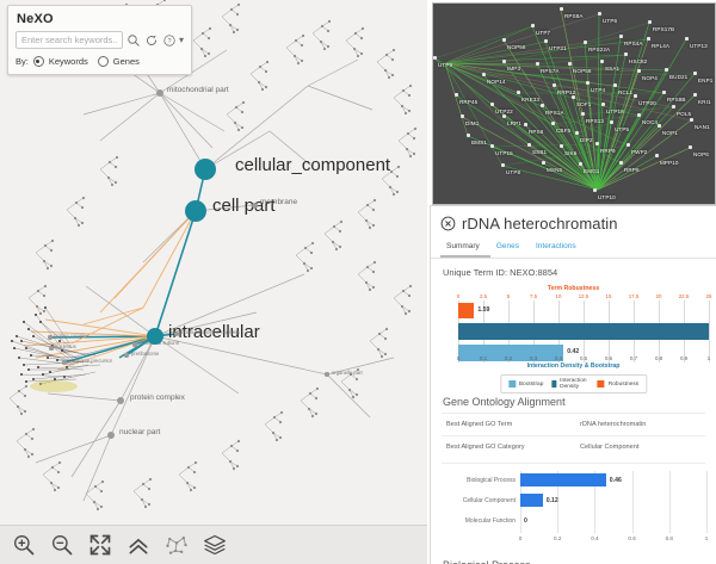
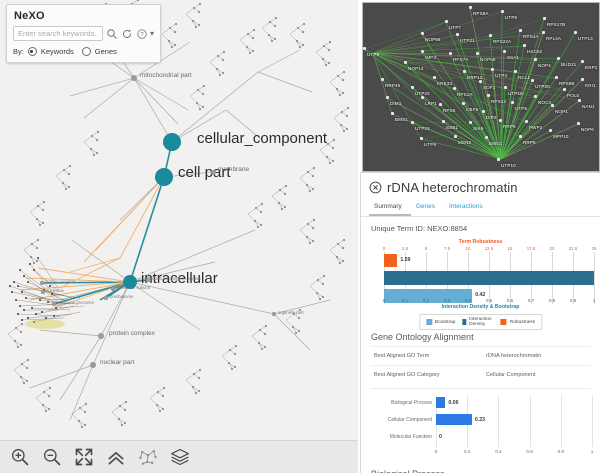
Gene Ontology Alignment/Biological Process: 0.46 -> 0.06
Gene Ontology Alignment/Cellular Component: 0.12 -> 0.23
